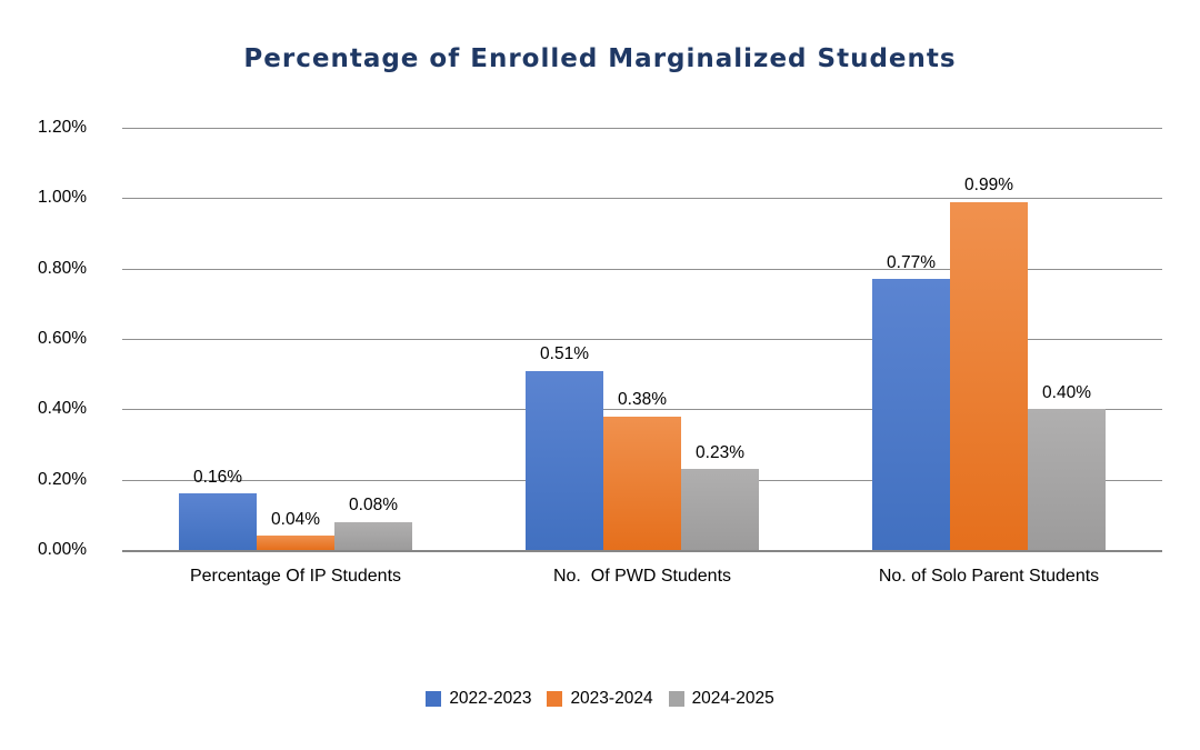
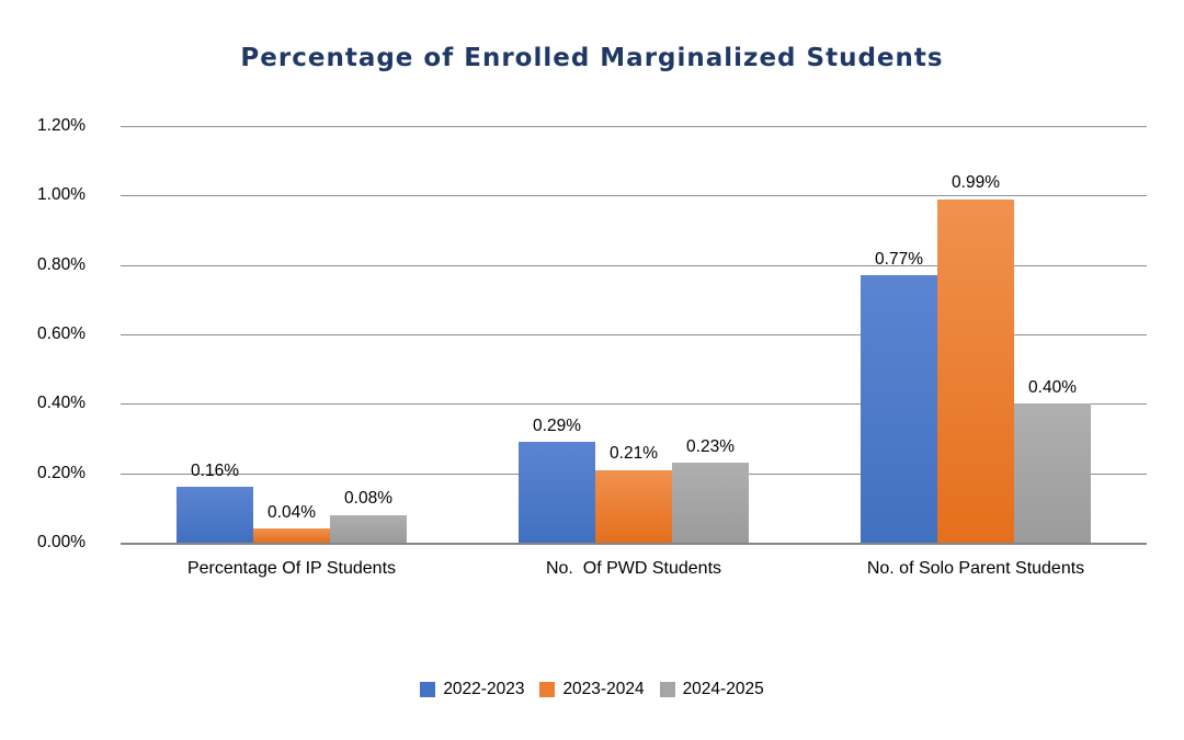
2022-2023/No. Of PWD Students: 0.51% -> 0.29%
2023-2024/No. Of PWD Students: 0.38% -> 0.21%
